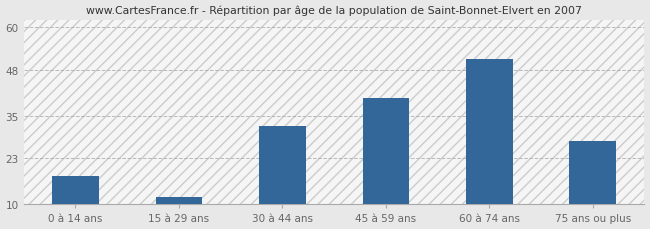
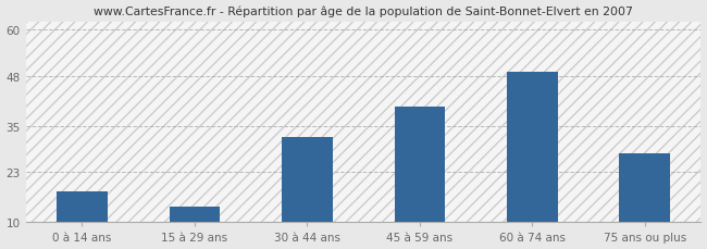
15 à 29 ans: 12 -> 14
60 à 74 ans: 51 -> 49
